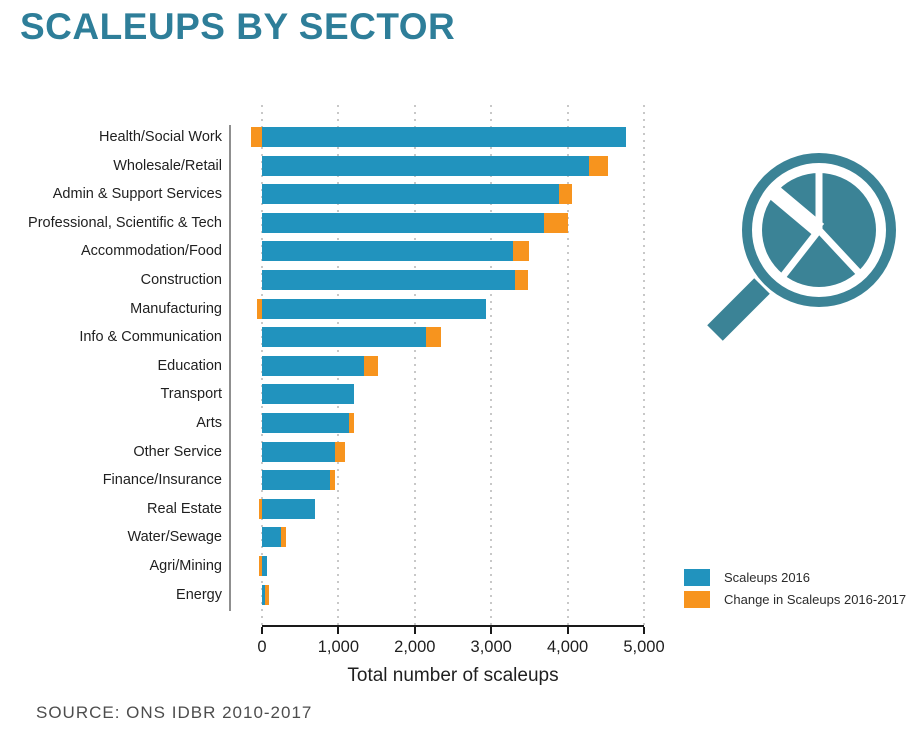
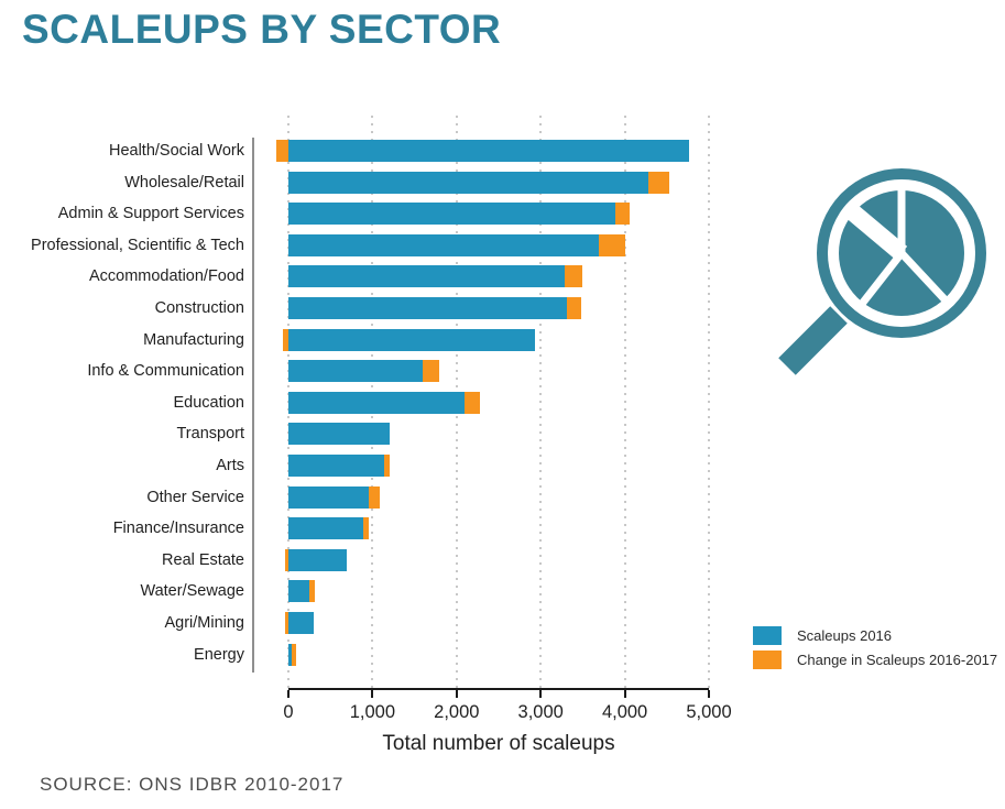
Scaleups 2016/Info & Communication: 2200 -> 1600
Scaleups 2016/Education: 1300 -> 2100
Scaleups 2016/Agri/Mining: 100 -> 300
